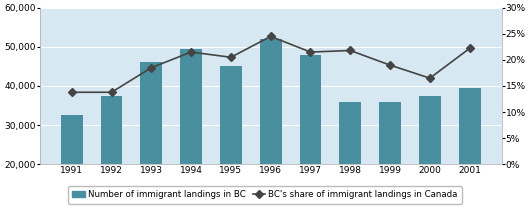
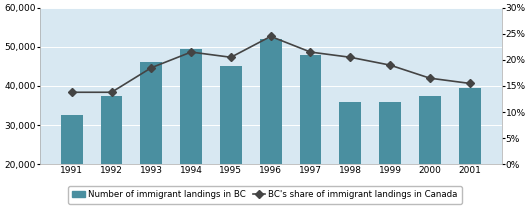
BC's share of immigrant landings in Canada/1998: 21.8% -> 20.5%
BC's share of immigrant landings in Canada/2001: 22.2% -> 15.5%
